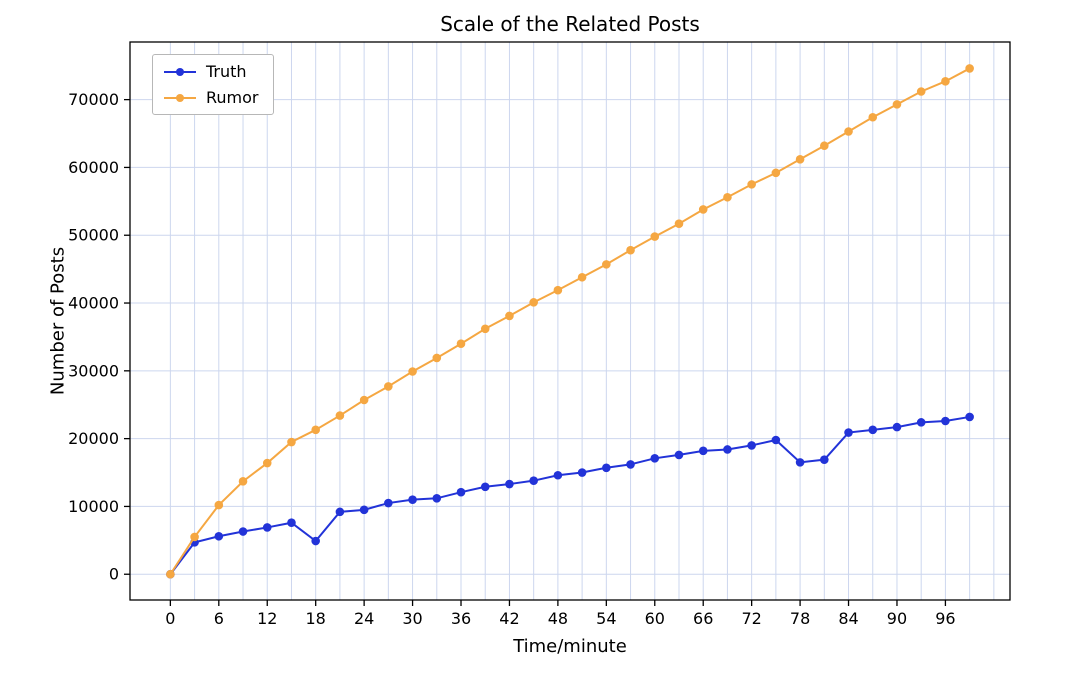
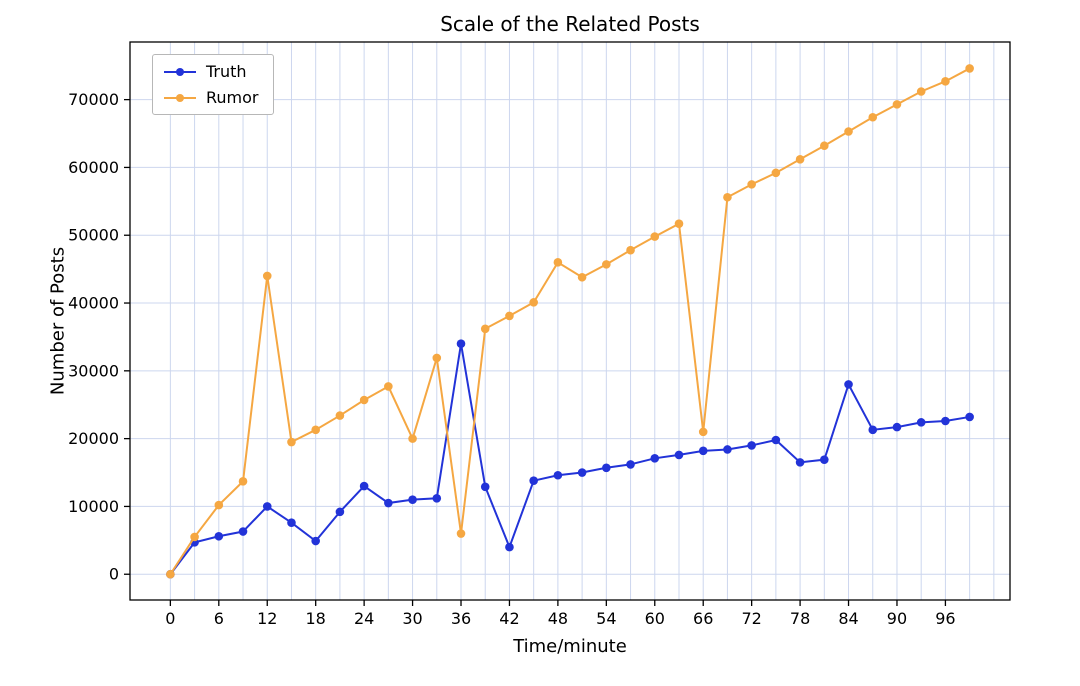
Truth/12: 7000 -> 10000
Rumor/12: 16000 -> 44000
Truth/24: 10000 -> 13000
Rumor/30: 30000 -> 20000
Truth/36: 12000 -> 34000
Rumor/36: 34000 -> 6000
Truth/42: 13000 -> 4000
Rumor/48: 42000 -> 46000
Rumor/66: 54000 -> 21000
Truth/84: 21000 -> 28000
